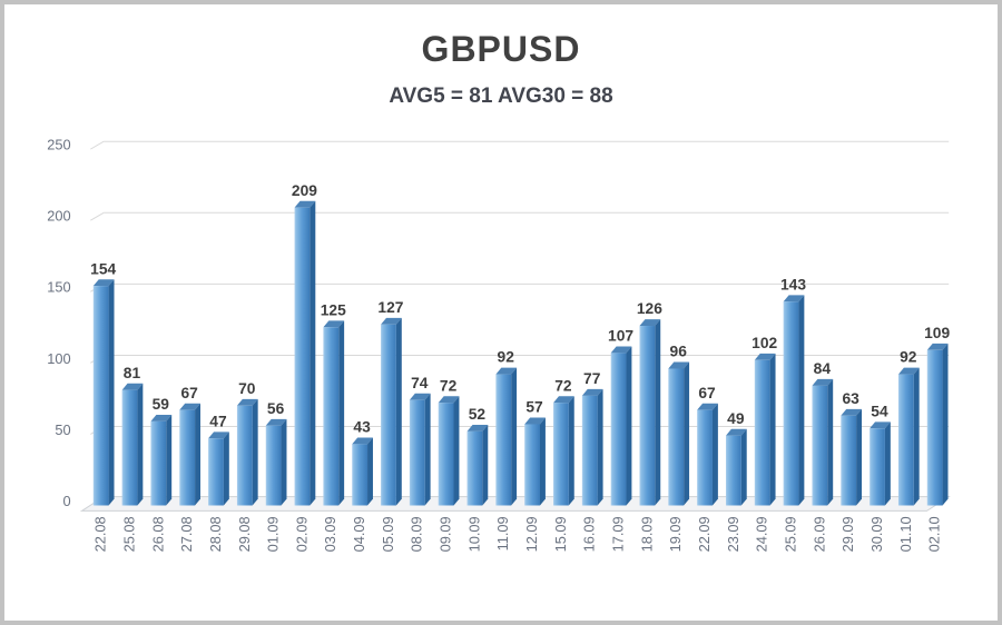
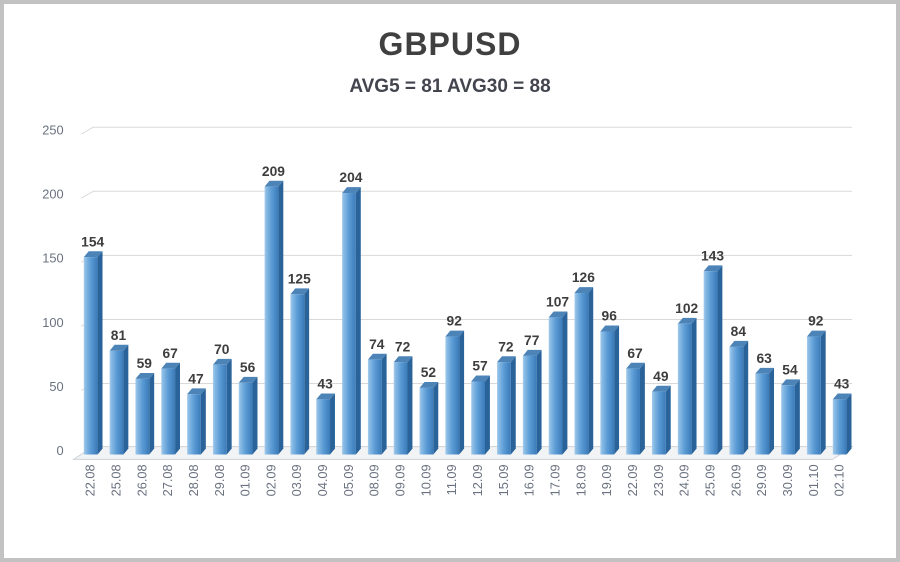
05.09: 127 -> 204
02.10: 109 -> 43
